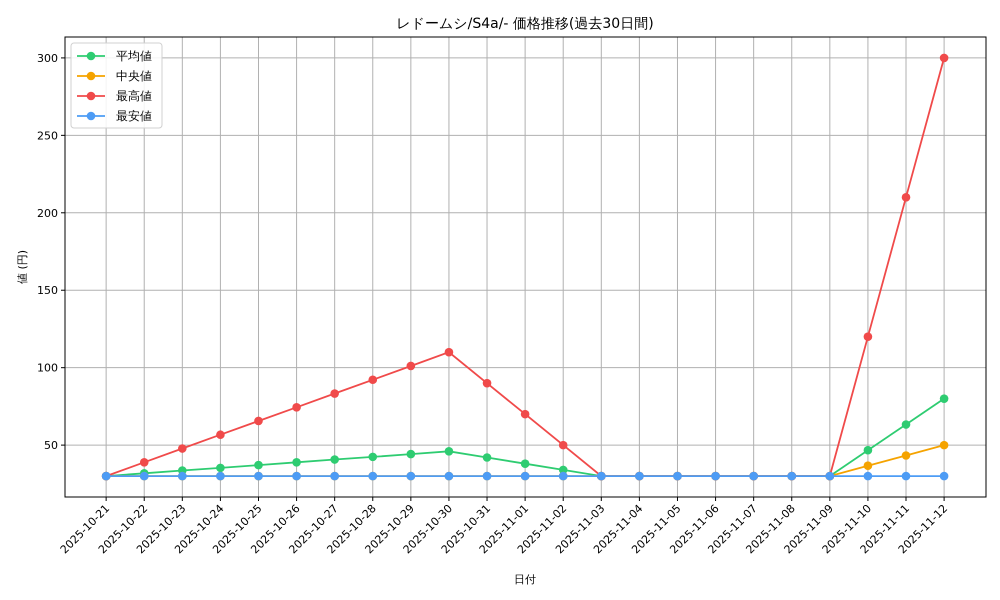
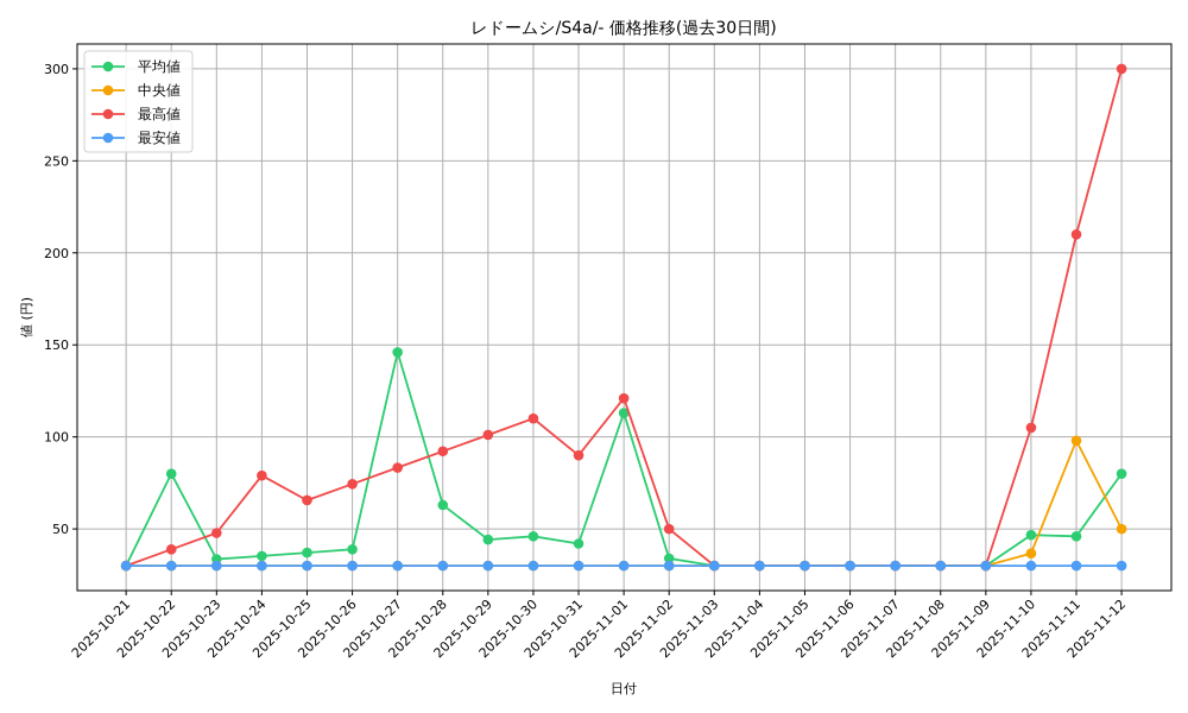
平均値/2025-10-22: 32 -> 80
最高値/2025-10-24: 57 -> 79
平均値/2025-10-27: 41 -> 146
平均値/2025-10-28: 42 -> 63
平均値/2025-11-01: 38 -> 113
最高値/2025-11-01: 70 -> 121
最高値/2025-11-10: 120 -> 105
平均値/2025-11-11: 63 -> 46
中央値/2025-11-11: 43 -> 98
